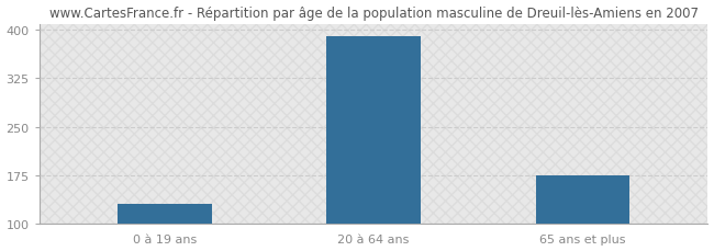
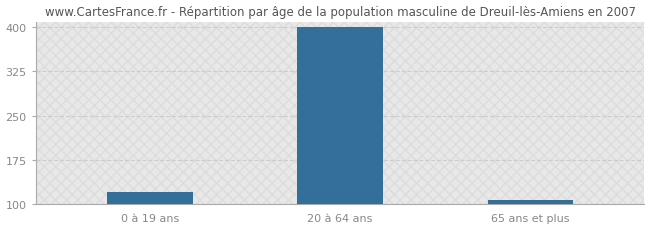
0 à 19 ans: 130 -> 120
20 à 64 ans: 390 -> 400
65 ans et plus: 174 -> 107
